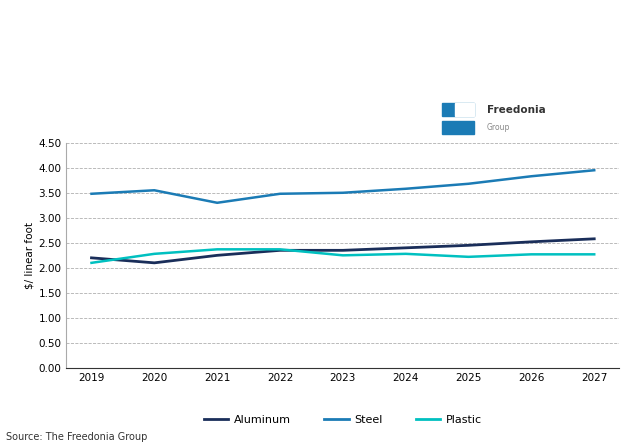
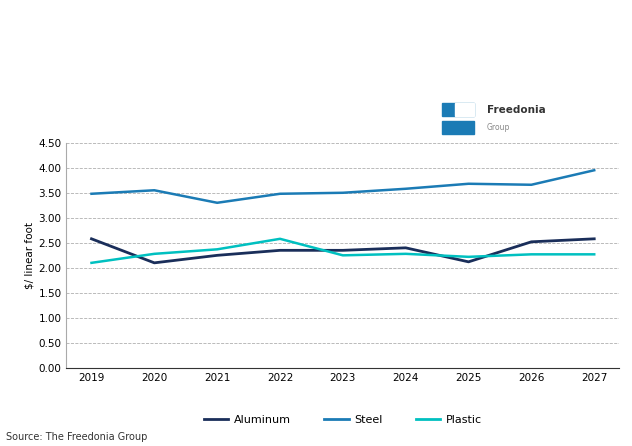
Aluminum/2019: 2.20 -> 2.58
Plastic/2022: 2.37 -> 2.58
Aluminum/2025: 2.45 -> 2.12
Steel/2026: 3.83 -> 3.66
